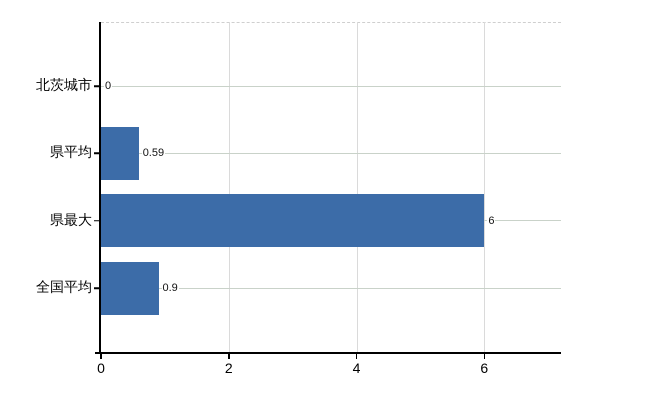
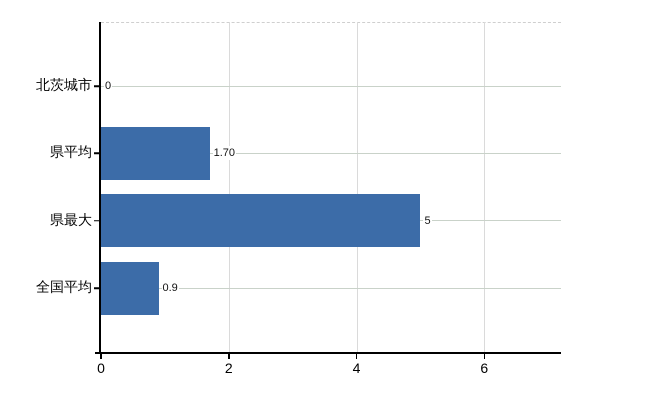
県平均: 0.59 -> 1.70
県最大: 6 -> 5
